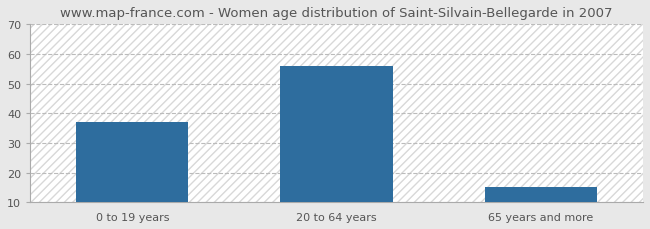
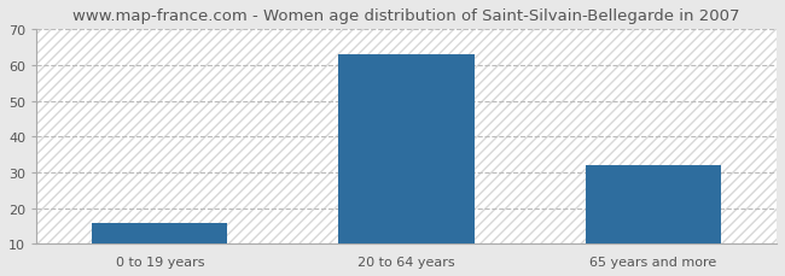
0 to 19 years: 37 -> 16
20 to 64 years: 56 -> 63
65 years and more: 15 -> 32
